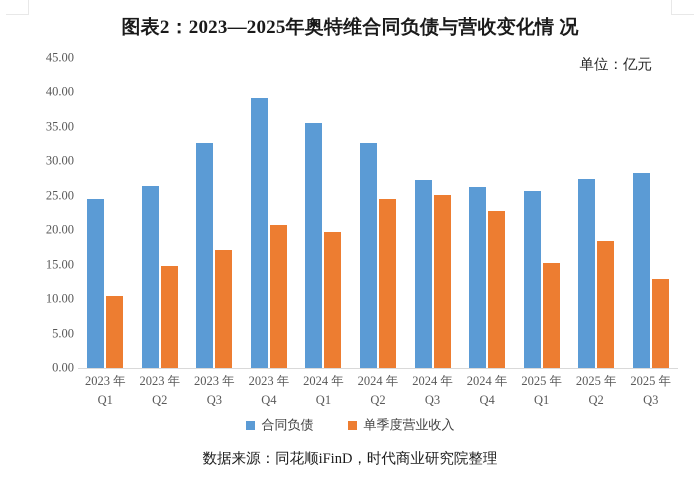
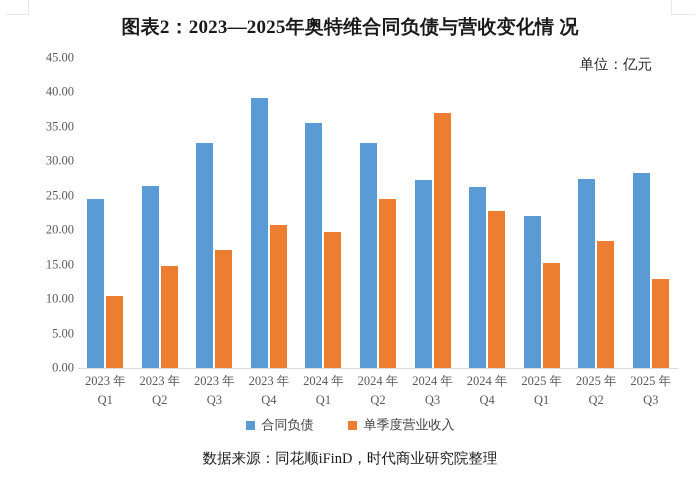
单季度营业收入/2024 年 Q3: 25 -> 37
合同负债/2025 年 Q1: 26 -> 22
